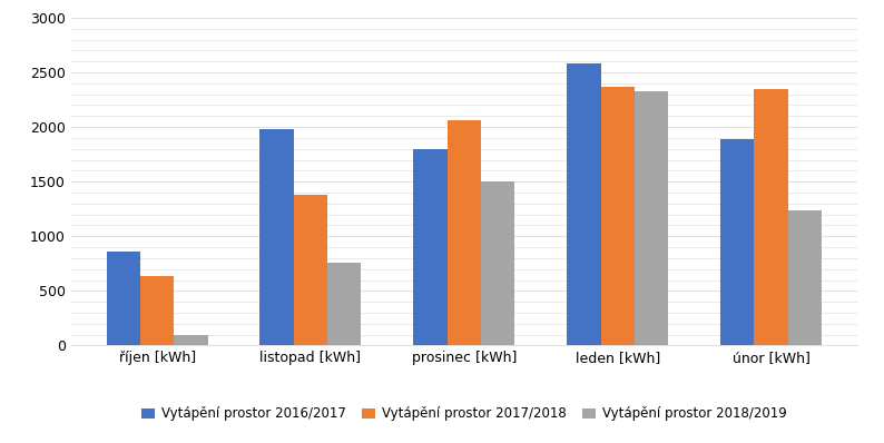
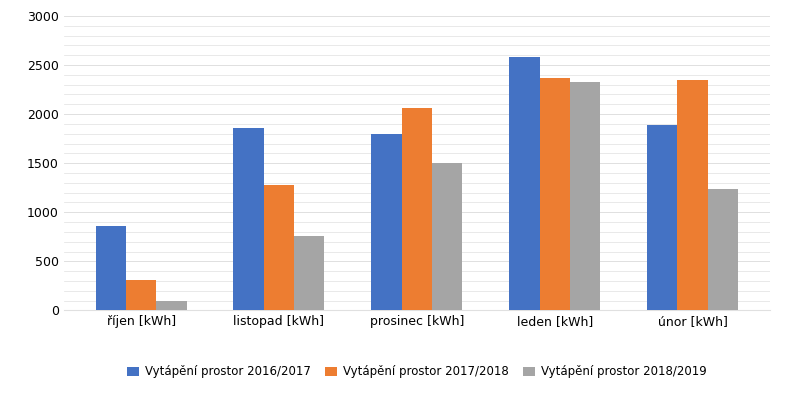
Vytápění prostor 2017/2018/říjen [kWh]: 640 -> 310
Vytápění prostor 2016/2017/listopad [kWh]: 1980 -> 1860
Vytápění prostor 2017/2018/listopad [kWh]: 1380 -> 1280
